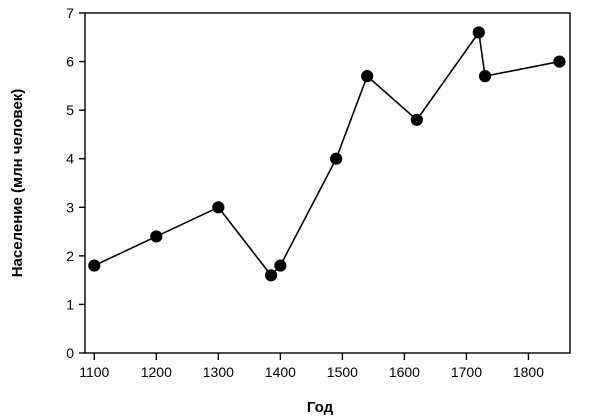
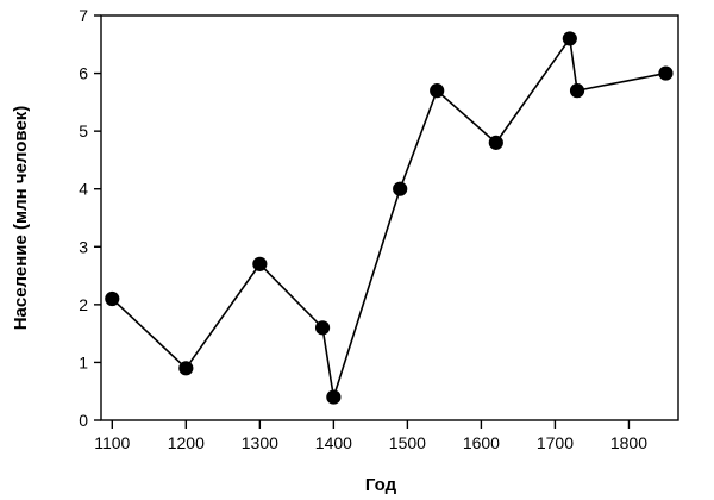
1100: 1.8 -> 2.1
1200: 2.4 -> 0.9
1300: 3.0 -> 2.7
1400: 1.8 -> 0.4
